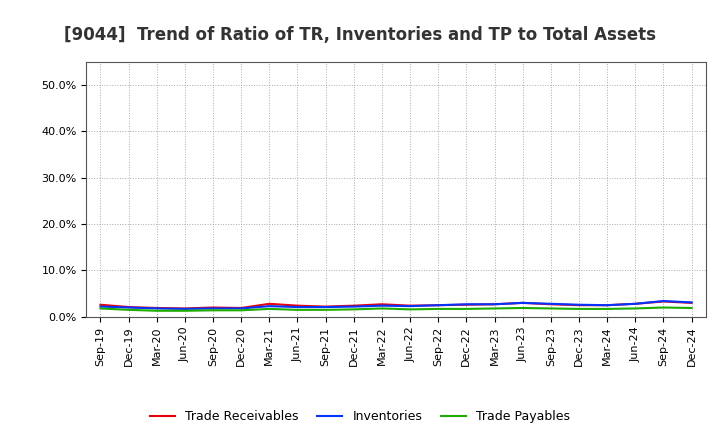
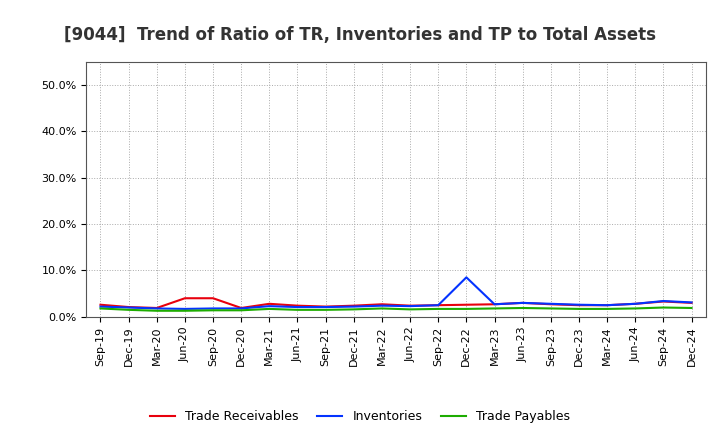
Trade Receivables/Jun-20: 1.8% -> 4.0%
Trade Receivables/Sep-20: 2.0% -> 4.0%
Inventories/Dec-22: 2.7% -> 8.5%
